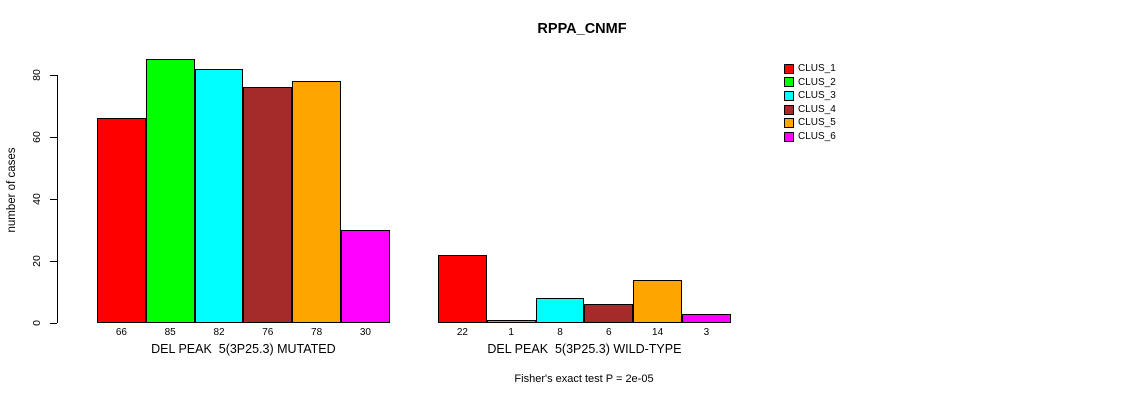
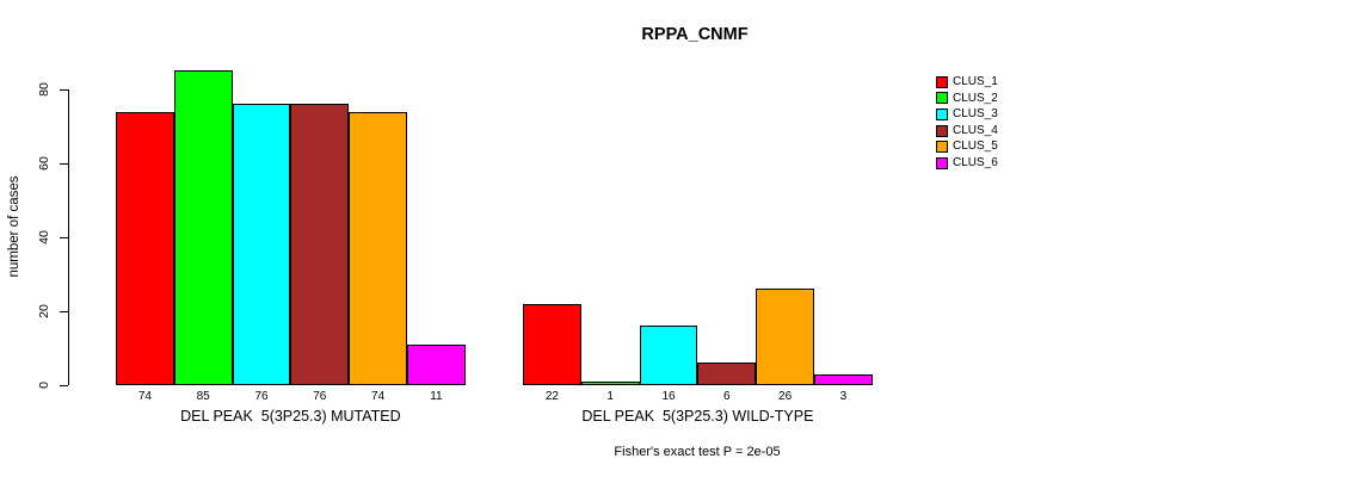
CLUS_1/DEL PEAK 5(3P25.3) MUTATED: 66 -> 74
CLUS_3/DEL PEAK 5(3P25.3) MUTATED: 82 -> 76
CLUS_5/DEL PEAK 5(3P25.3) MUTATED: 78 -> 74
CLUS_6/DEL PEAK 5(3P25.3) MUTATED: 30 -> 11
CLUS_3/DEL PEAK 5(3P25.3) WILD-TYPE: 8 -> 16
CLUS_5/DEL PEAK 5(3P25.3) WILD-TYPE: 14 -> 26
